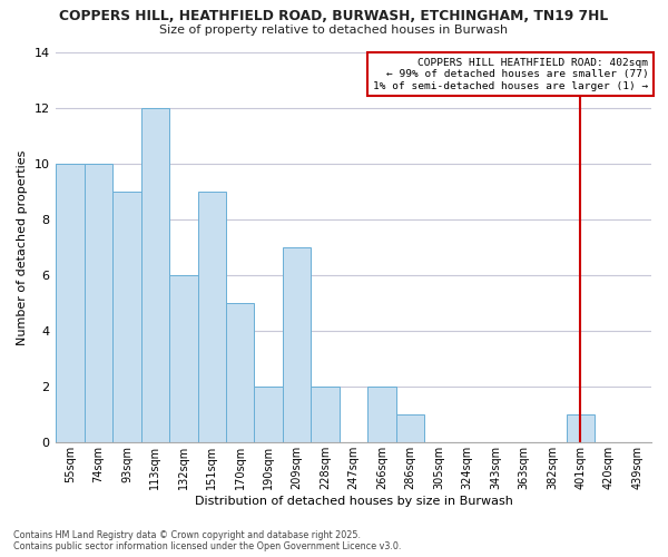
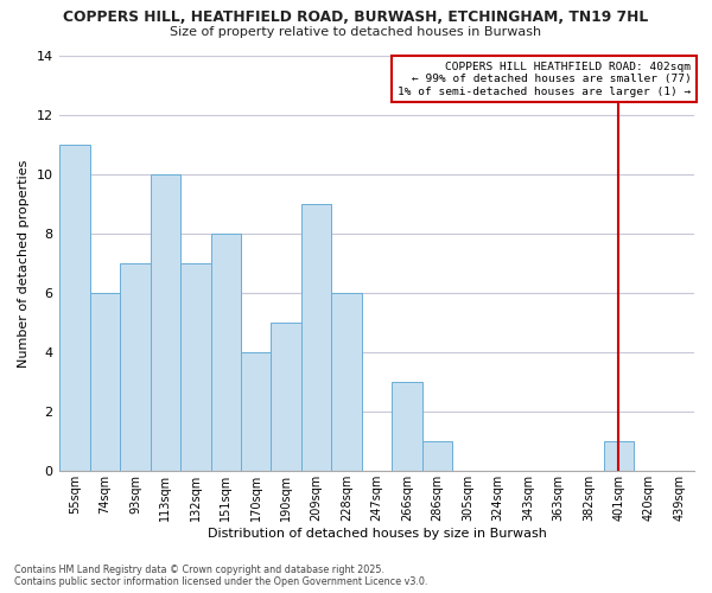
55sqm: 10 -> 11
74sqm: 10 -> 6
93sqm: 9 -> 7
113sqm: 12 -> 10
132sqm: 6 -> 7
151sqm: 9 -> 8
170sqm: 5 -> 4
190sqm: 2 -> 5
209sqm: 7 -> 9
228sqm: 2 -> 6
266sqm: 2 -> 3
